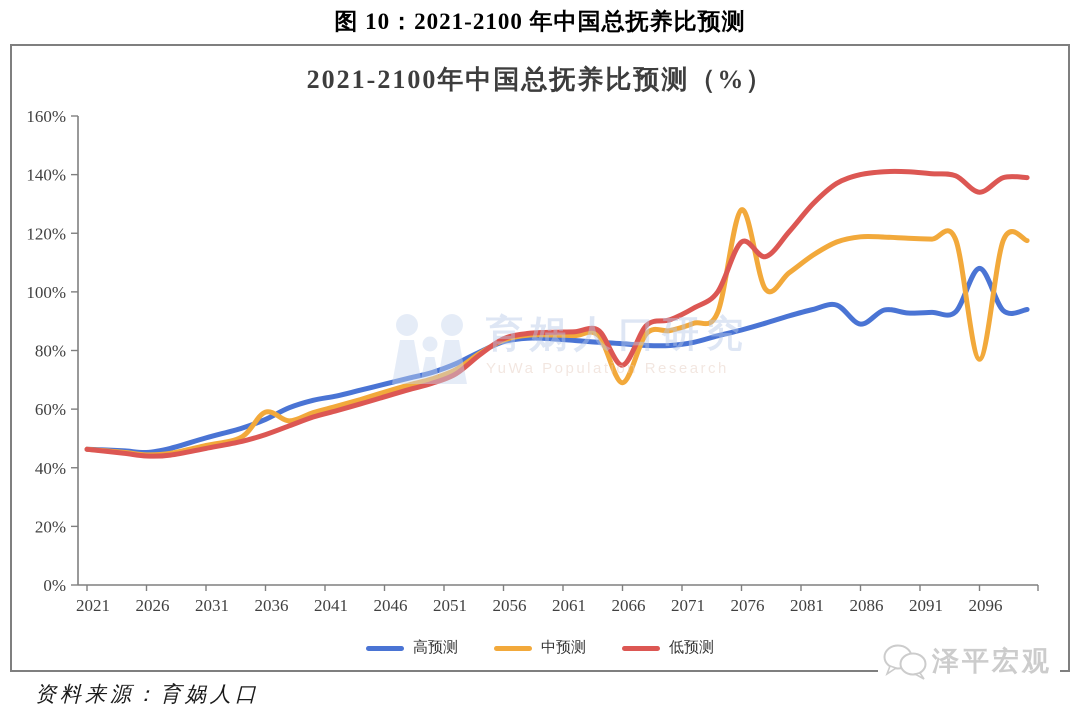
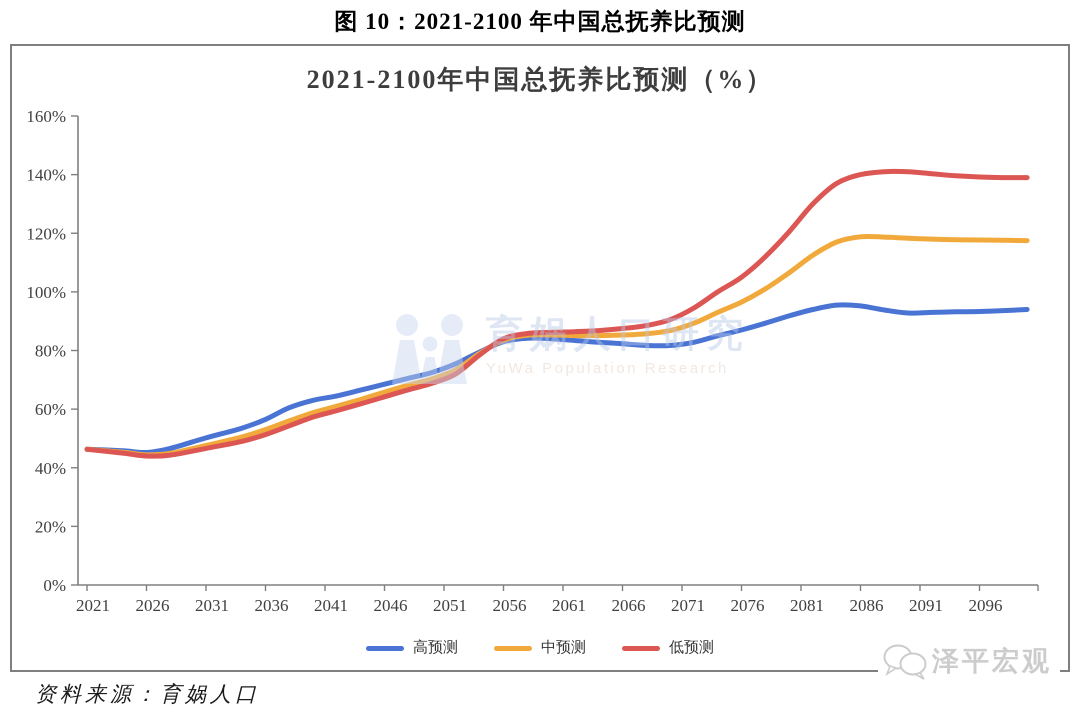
中预测/2036: 59% -> 53%
中预测/2066: 69% -> 85%
低预测/2066: 75% -> 88%
中预测/2076: 128% -> 96%
低预测/2076: 117% -> 105%
高预测/2086: 89% -> 95%
高预测/2096: 108% -> 93%
中预测/2096: 77% -> 118%
低预测/2096: 134% -> 139%
